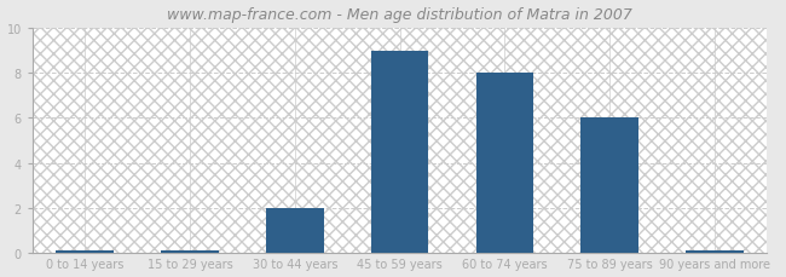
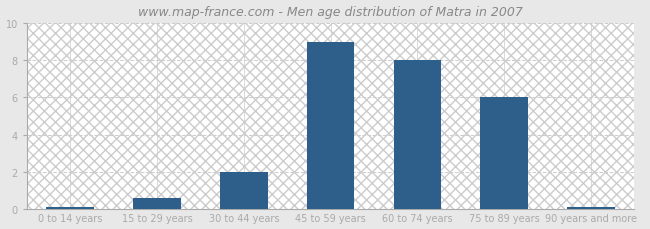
15 to 29 years: 0.1 -> 0.6
